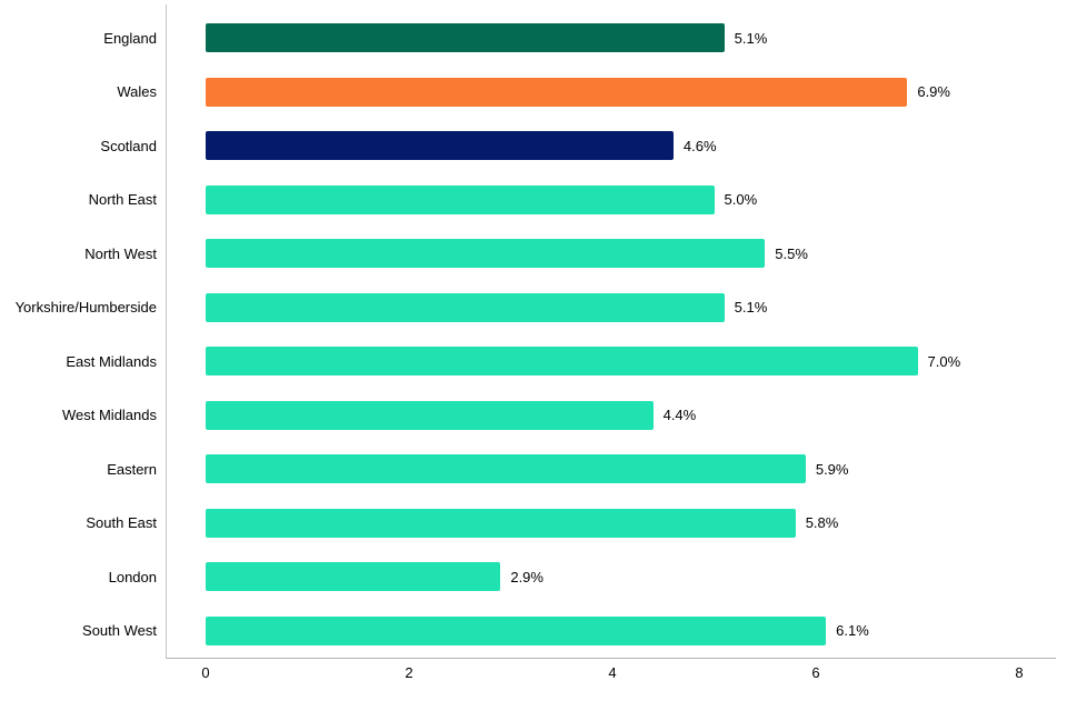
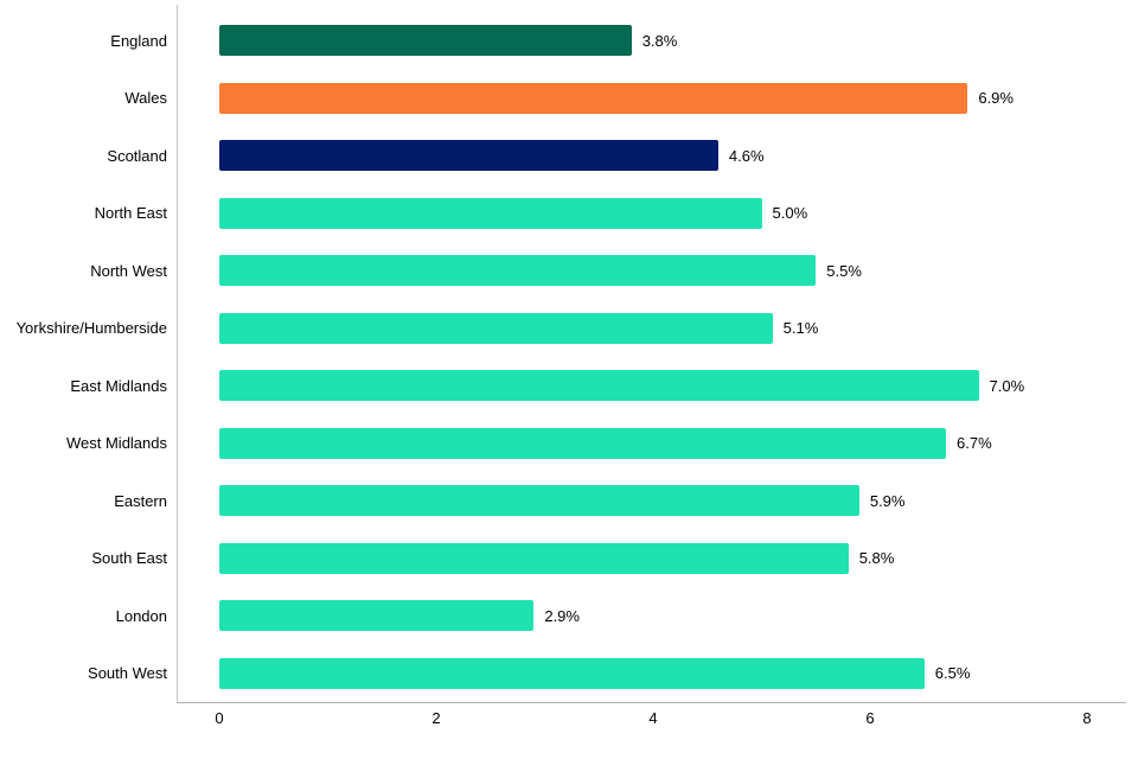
England: 5.1% -> 3.8%
West Midlands: 4.4% -> 6.7%
South West: 6.1% -> 6.5%
